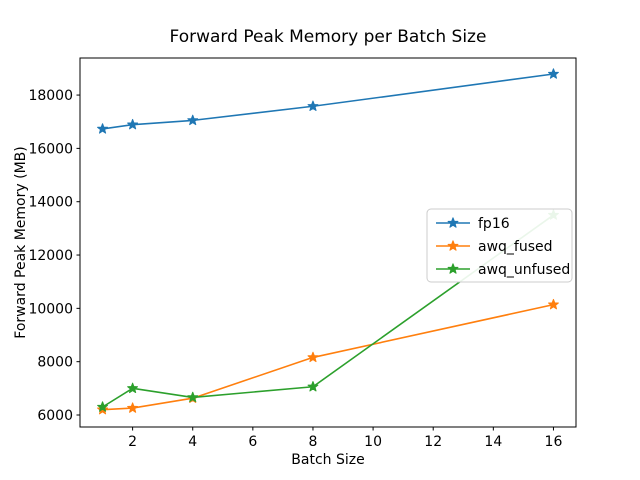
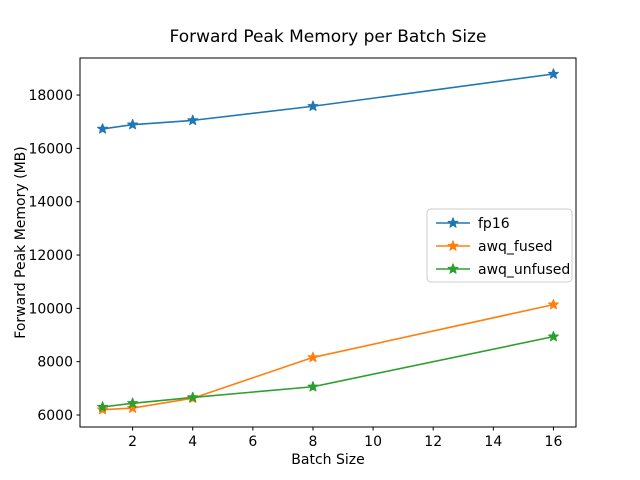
awq_unfused/2: 7000 -> 6400
awq_unfused/16: 13500 -> 8900
